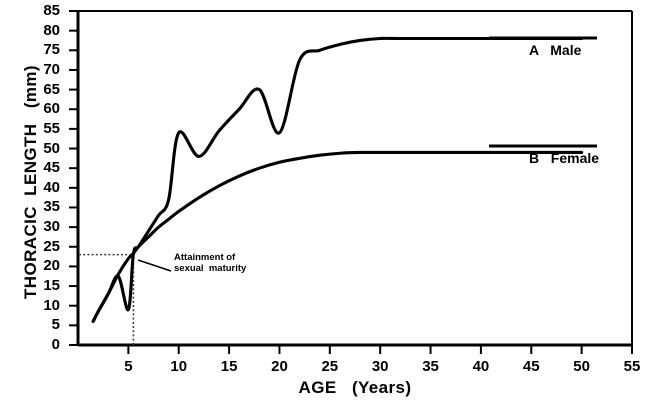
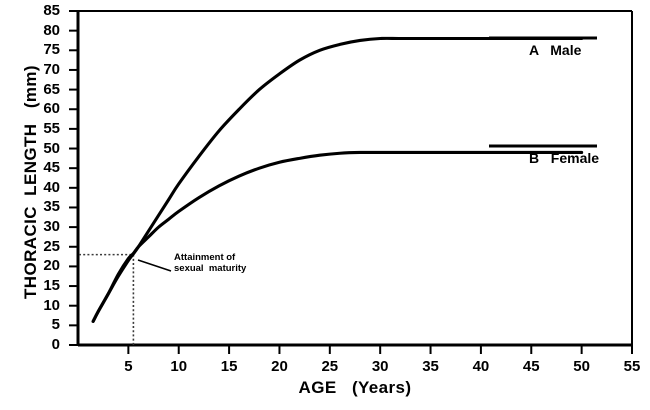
A Male/5: 9 -> 22
A Male/10: 54 -> 41
A Male/20: 54 -> 69
